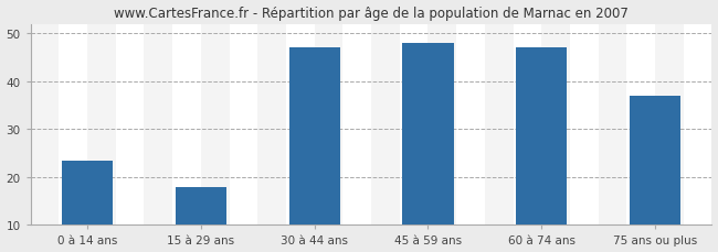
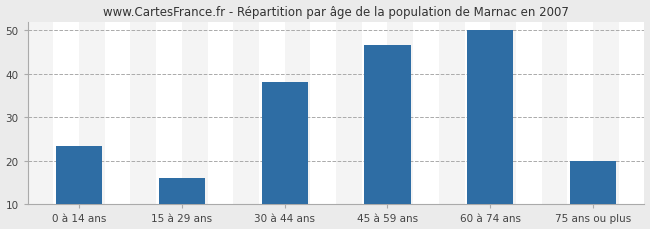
15 à 29 ans: 18.0 -> 16.0
30 à 44 ans: 47.0 -> 38.0
45 à 59 ans: 48.0 -> 46.5
60 à 74 ans: 47.0 -> 50.0
75 ans ou plus: 37.0 -> 20.0
